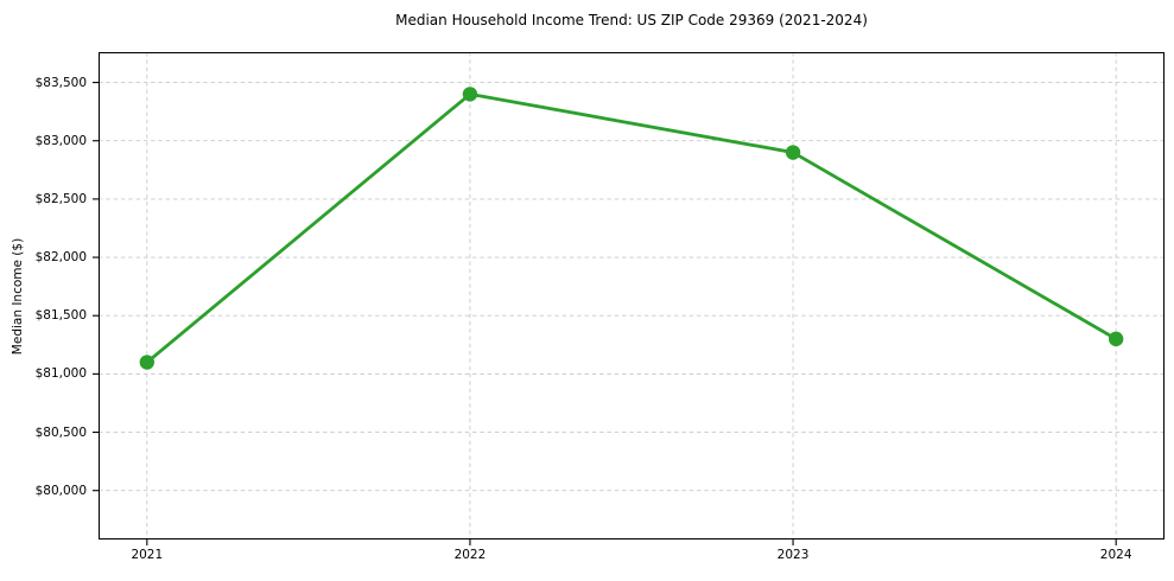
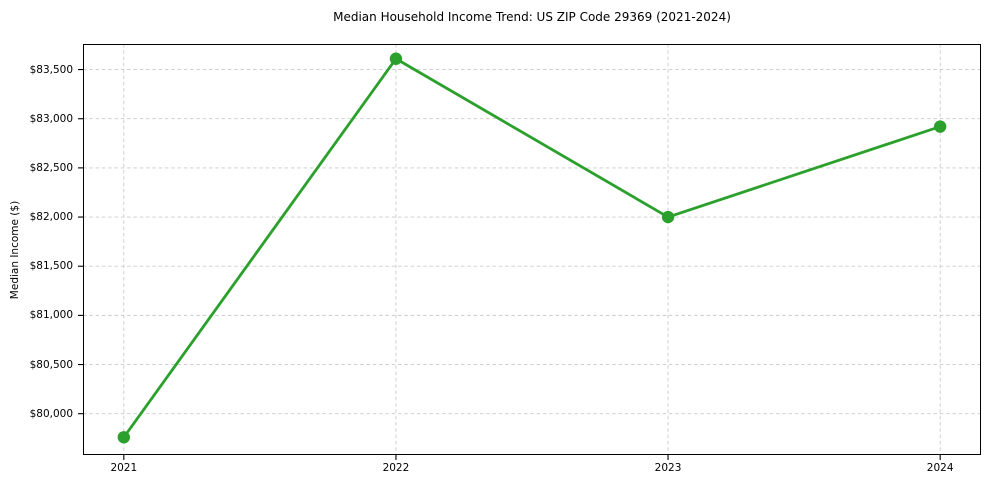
2021: $81100 -> $79800
2022: $83400 -> $83600
2023: $82900 -> $82000
2024: $81300 -> $82900
